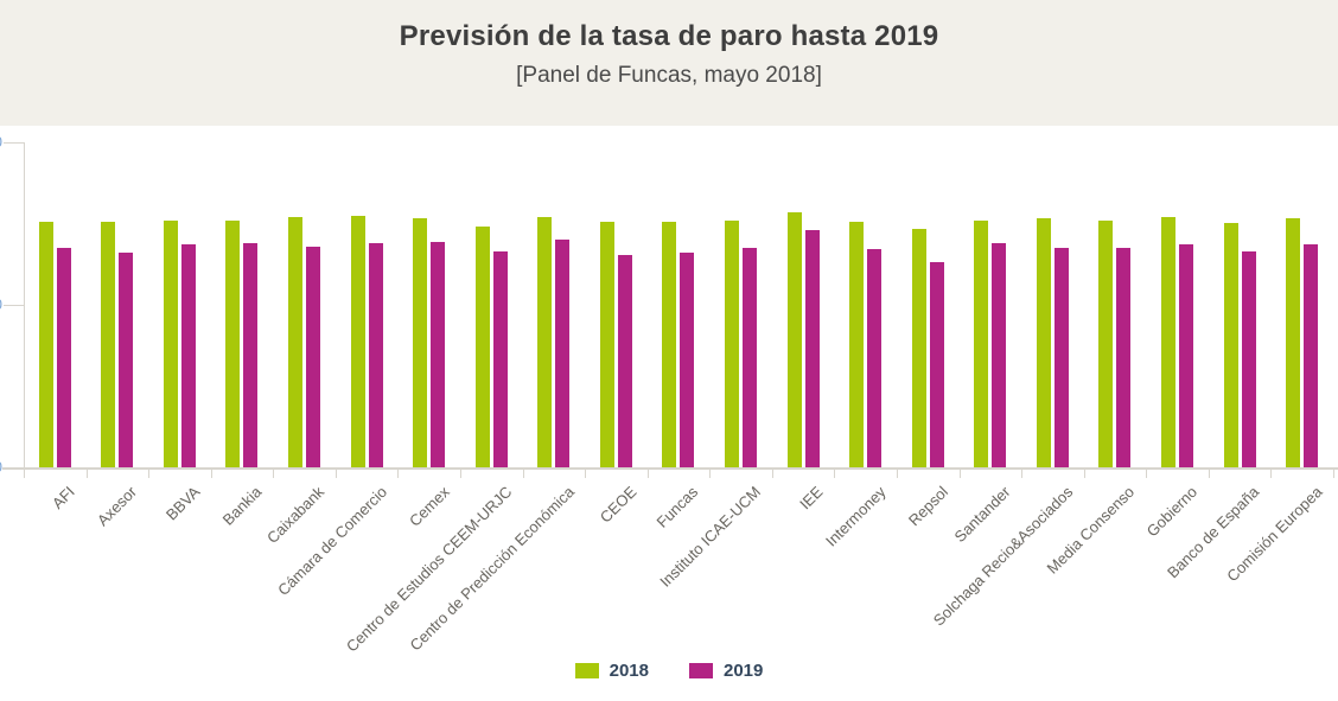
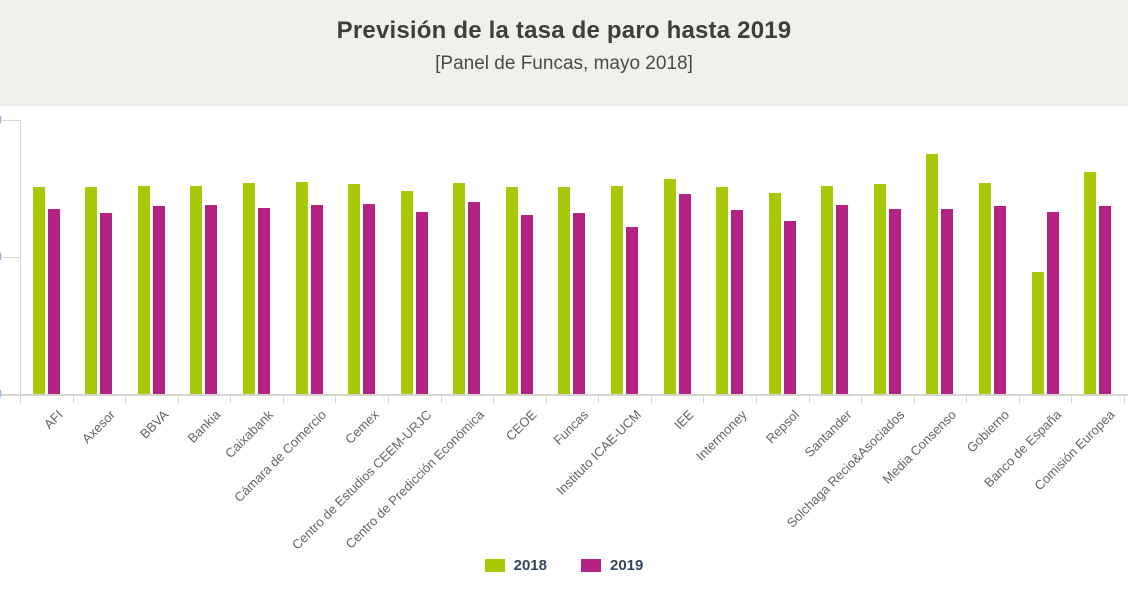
2019/Instituto ICAE-UCM: 13.5 -> 12.2
2018/Media Consenso: 15.2 -> 17.5
2018/Banco de España: 15.0 -> 8.9
2018/Comisión Europea: 15.3 -> 16.2
